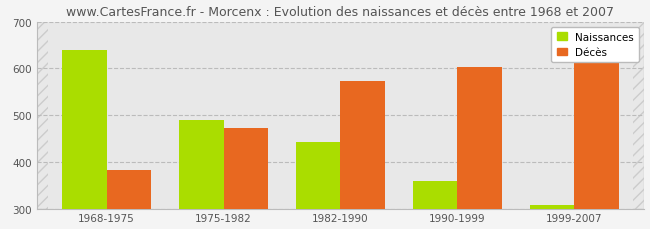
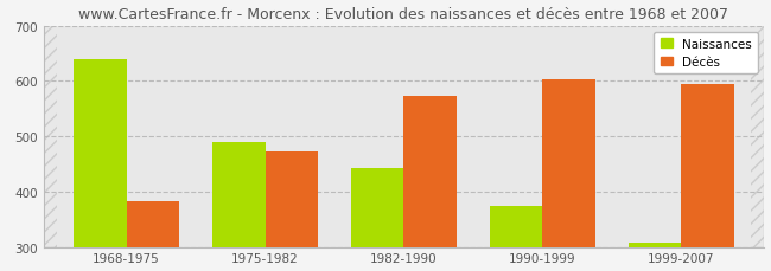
Naissances/1990-1999: 358 -> 375
Décès/1999-2007: 613 -> 595
